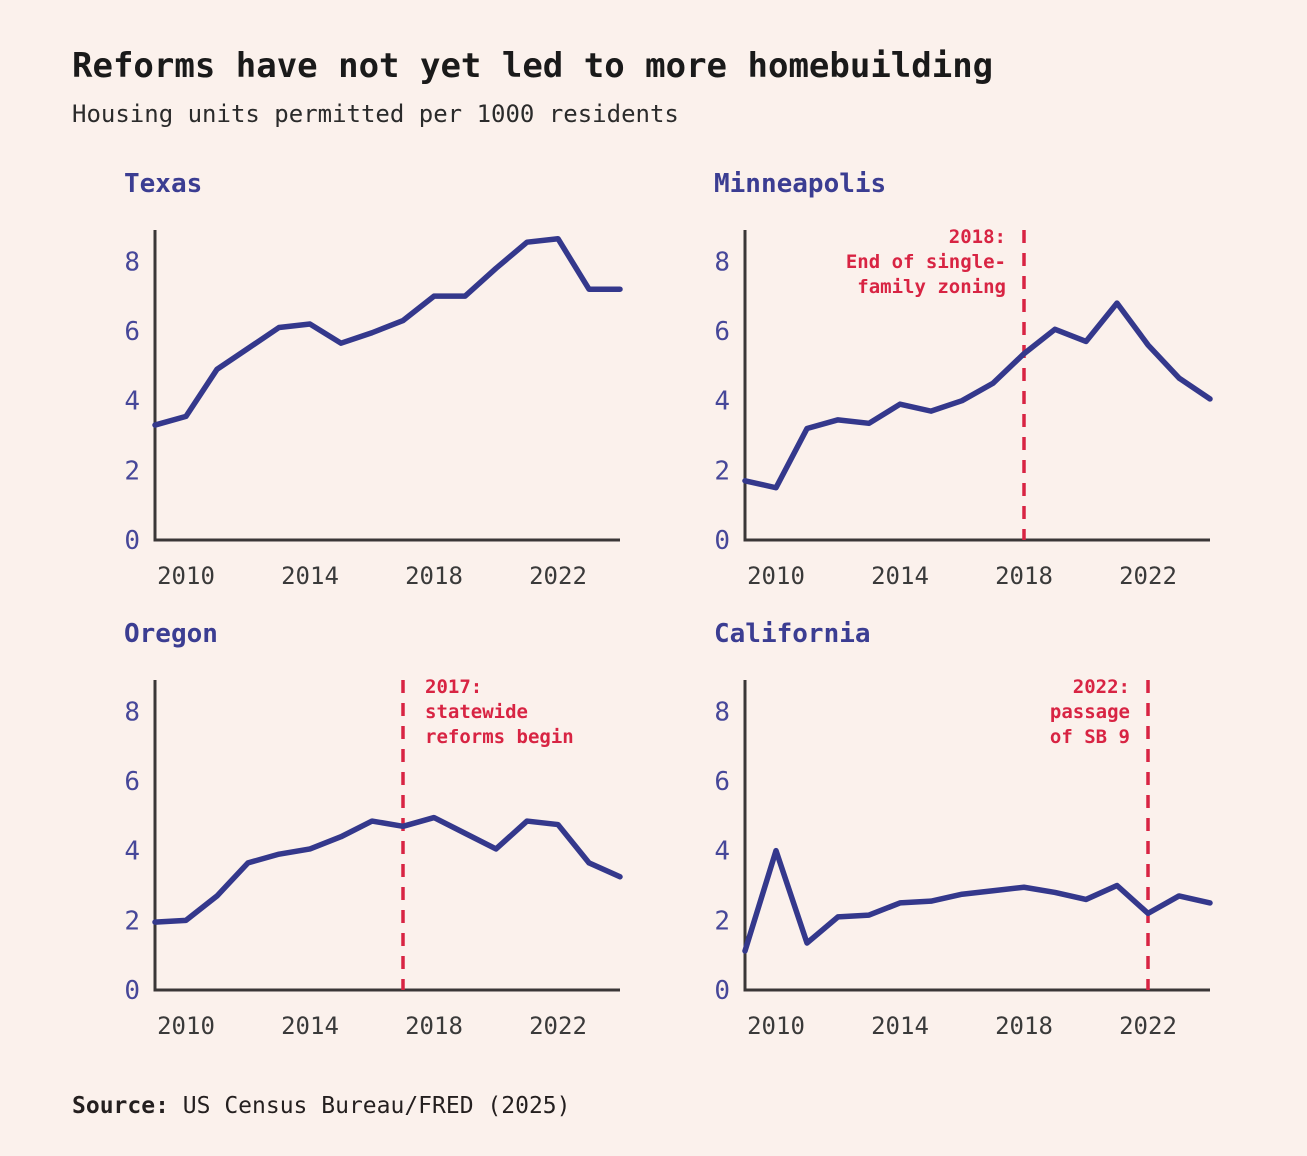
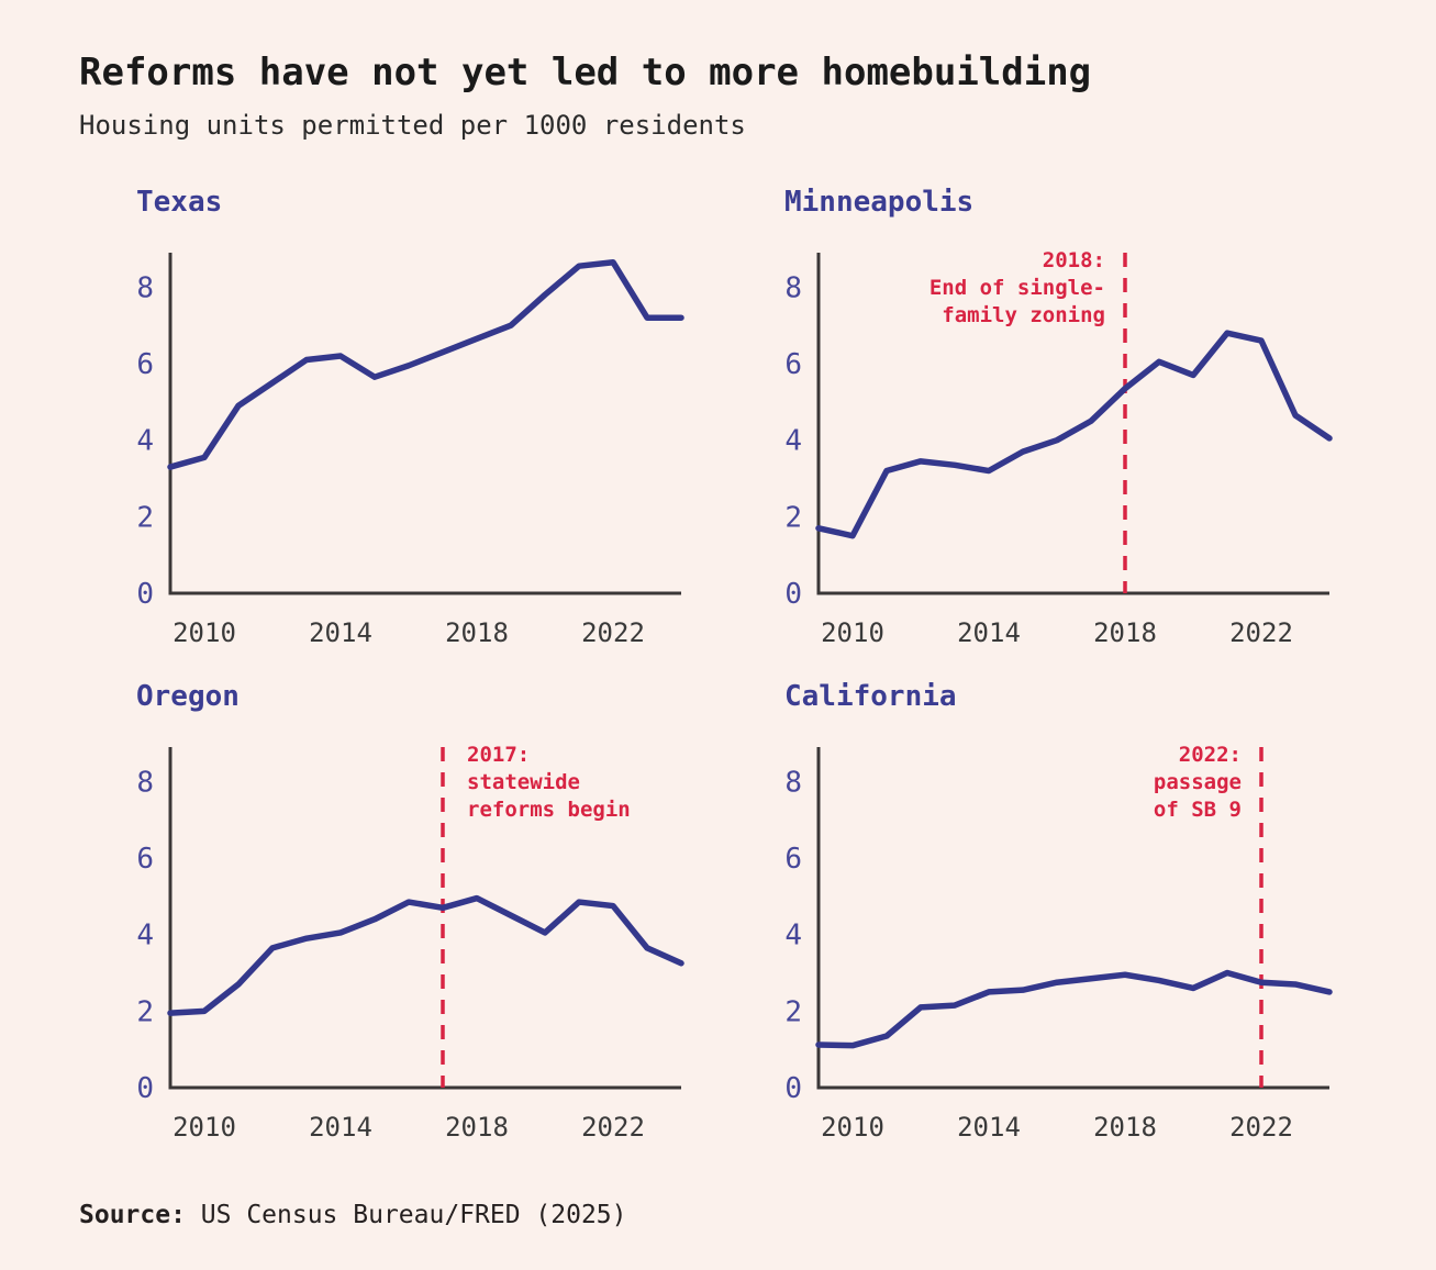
California/2010: 4.0 -> 1.1
Minneapolis/2014: 3.9 -> 3.2
Texas/2018: 7.0 -> 6.7
Minneapolis/2022: 5.6 -> 6.6
California/2022: 2.2 -> 2.8
